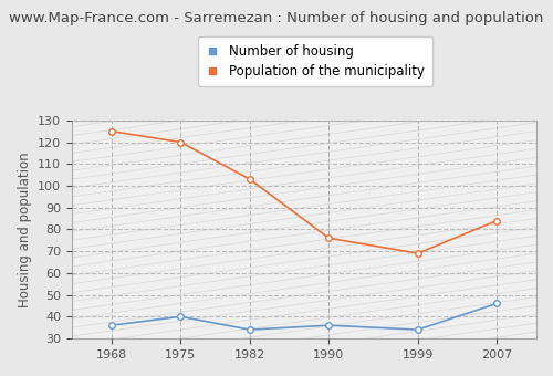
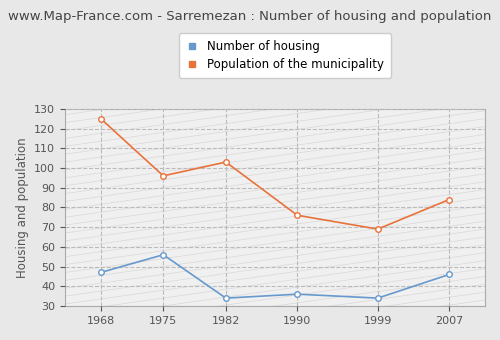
Number of housing/1968: 36 -> 47
Number of housing/1975: 40 -> 56
Population of the municipality/1975: 120 -> 96
